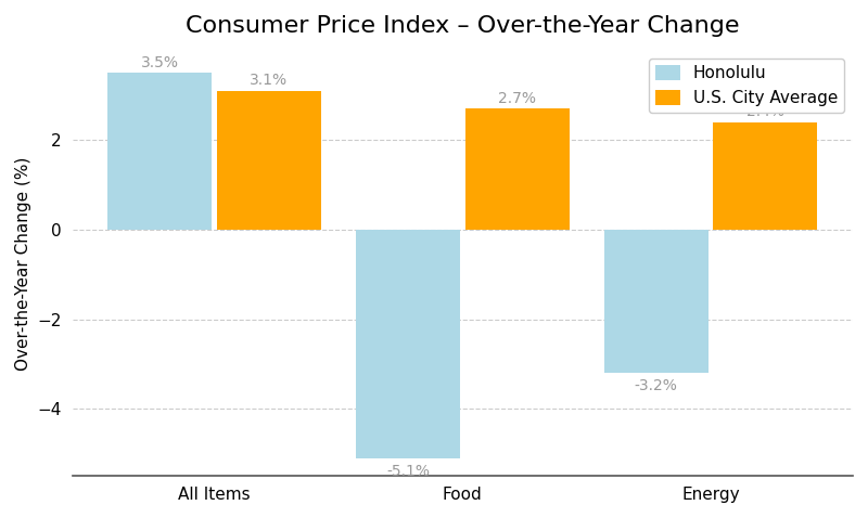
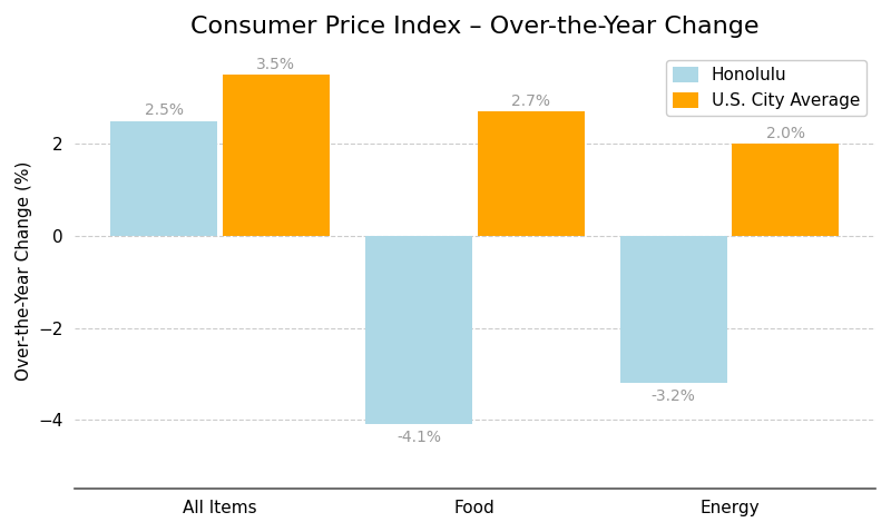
Honolulu/All Items: 3.5% -> 2.5%
U.S. City Average/All Items: 3.1% -> 3.5%
Honolulu/Food: -5.1% -> -4.1%
U.S. City Average/Energy: 2.4% -> 2.0%
